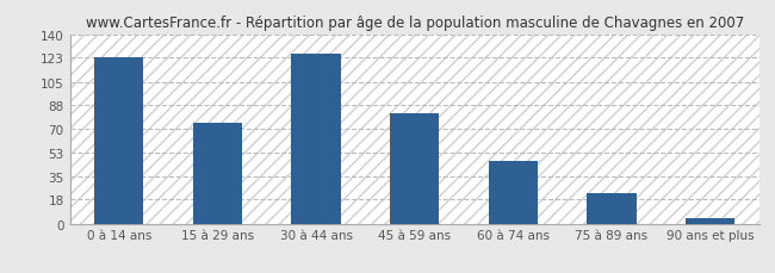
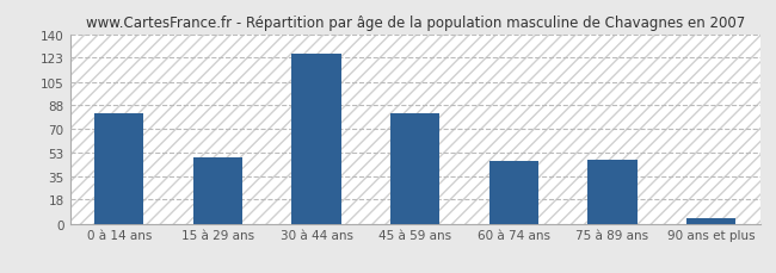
0 à 14 ans: 123 -> 82
15 à 29 ans: 75 -> 49
75 à 89 ans: 23 -> 47
